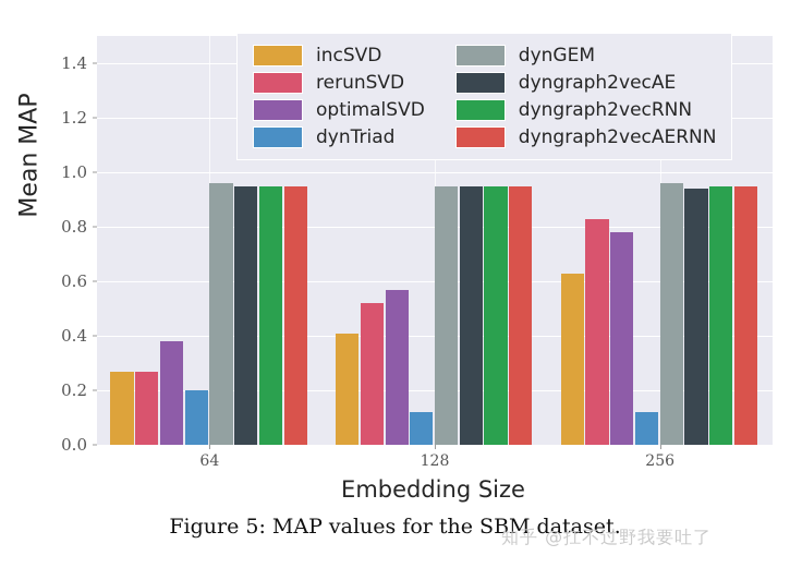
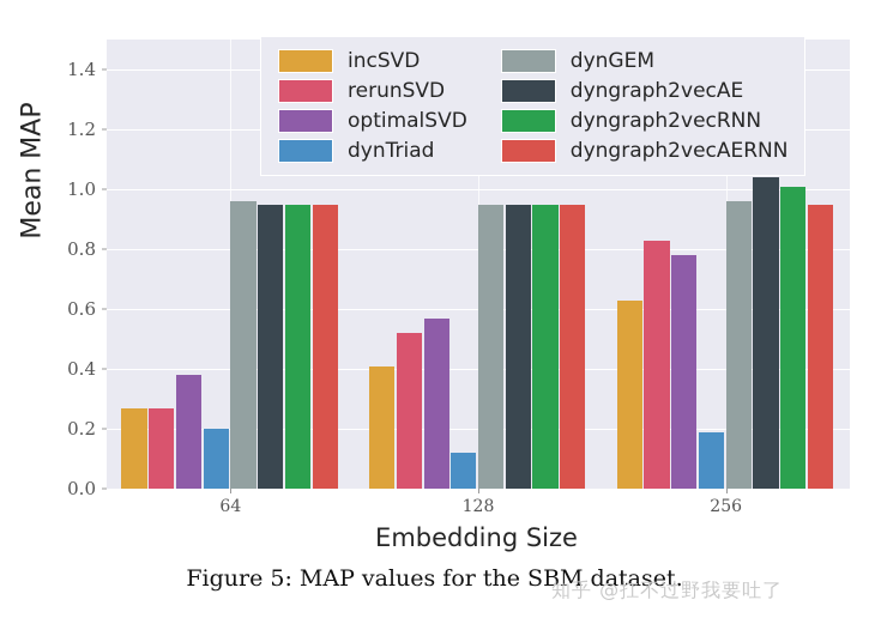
dynTriad/256: 0.12 -> 0.19
dyngraph2vecAE/256: 0.94 -> 1.04
dyngraph2vecRNN/256: 0.95 -> 1.01
